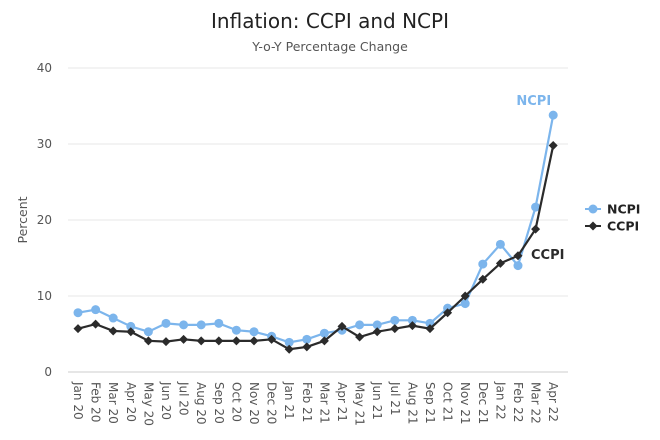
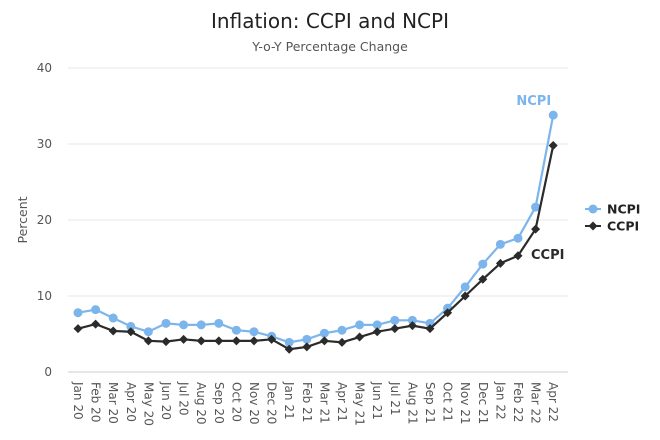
CCPI/Apr 21: 6 -> 4
NCPI/Nov 21: 9 -> 11
NCPI/Feb 22: 14 -> 18
